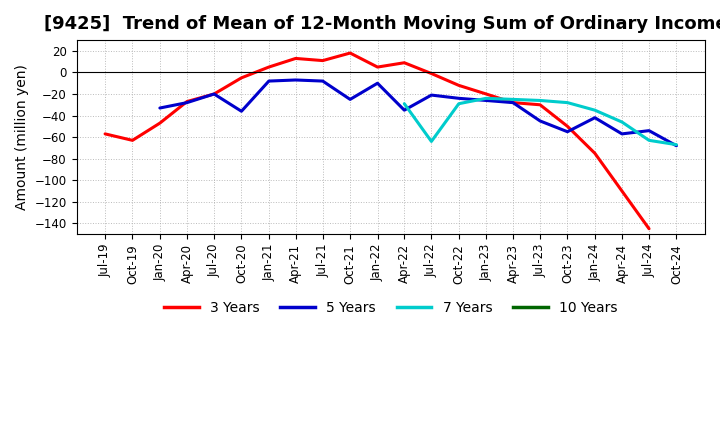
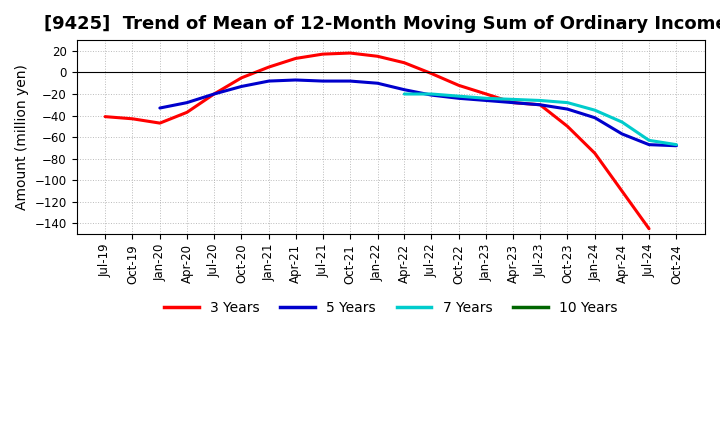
3 Years/Jul-19: -57 -> -41
3 Years/Oct-19: -63 -> -43
3 Years/Apr-20: -27 -> -37
5 Years/Oct-20: -36 -> -13
3 Years/Jul-21: 11 -> 17
5 Years/Oct-21: -25 -> -8
3 Years/Jan-22: 5 -> 15
5 Years/Apr-22: -35 -> -16
7 Years/Apr-22: -29 -> -20
7 Years/Jul-22: -64 -> -20
7 Years/Oct-22: -29 -> -22
5 Years/Jul-23: -45 -> -30
5 Years/Oct-23: -55 -> -34
5 Years/Jul-24: -54 -> -67
